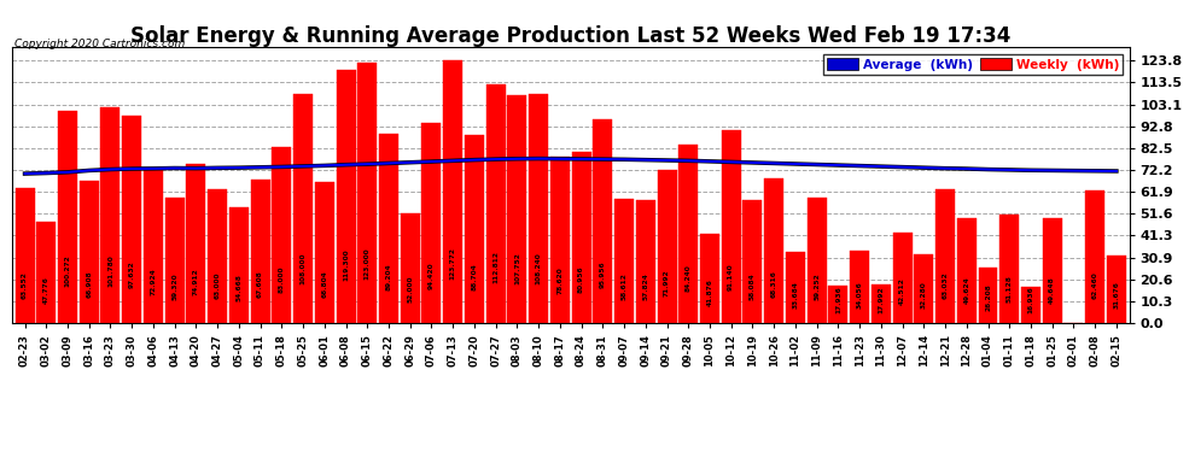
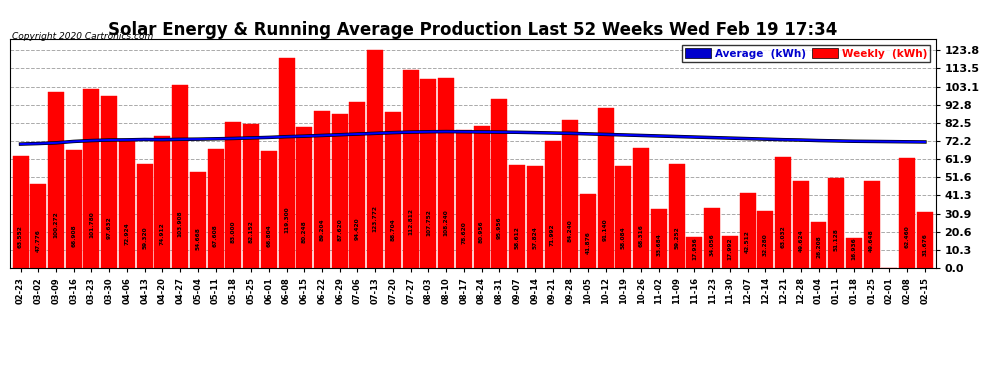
Weekly (kWh)/04-27: 63 -> 104
Weekly (kWh)/05-25: 108 -> 82
Weekly (kWh)/06-15: 123 -> 80
Weekly (kWh)/06-29: 52 -> 88
